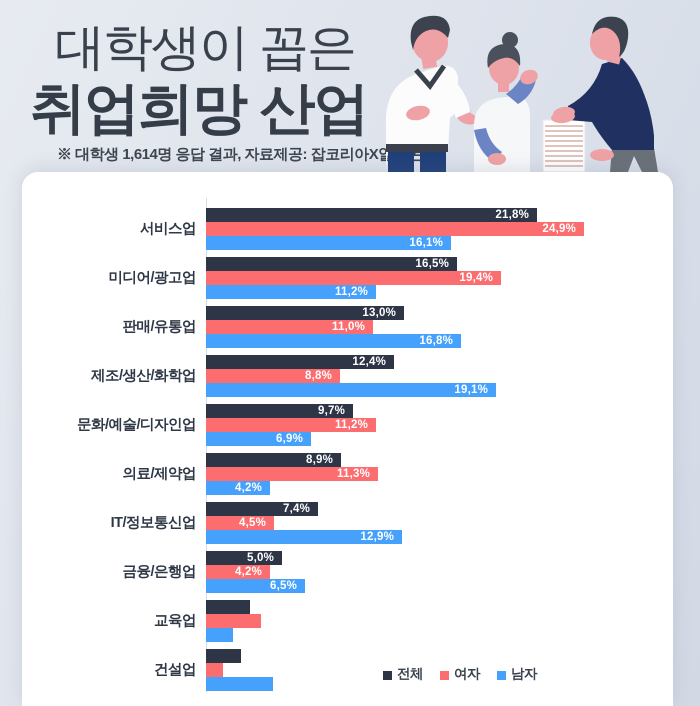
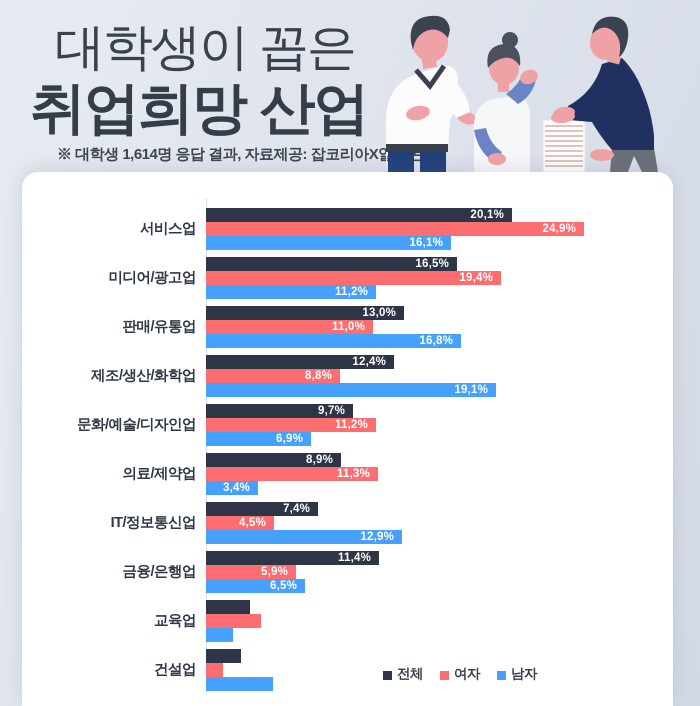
전체/서비스업: 21,8% -> 20,1%
남자/의료/제약업: 4,2% -> 3,4%
전체/금융/은행업: 5,0% -> 11,4%
여자/금융/은행업: 4,2% -> 5,9%
